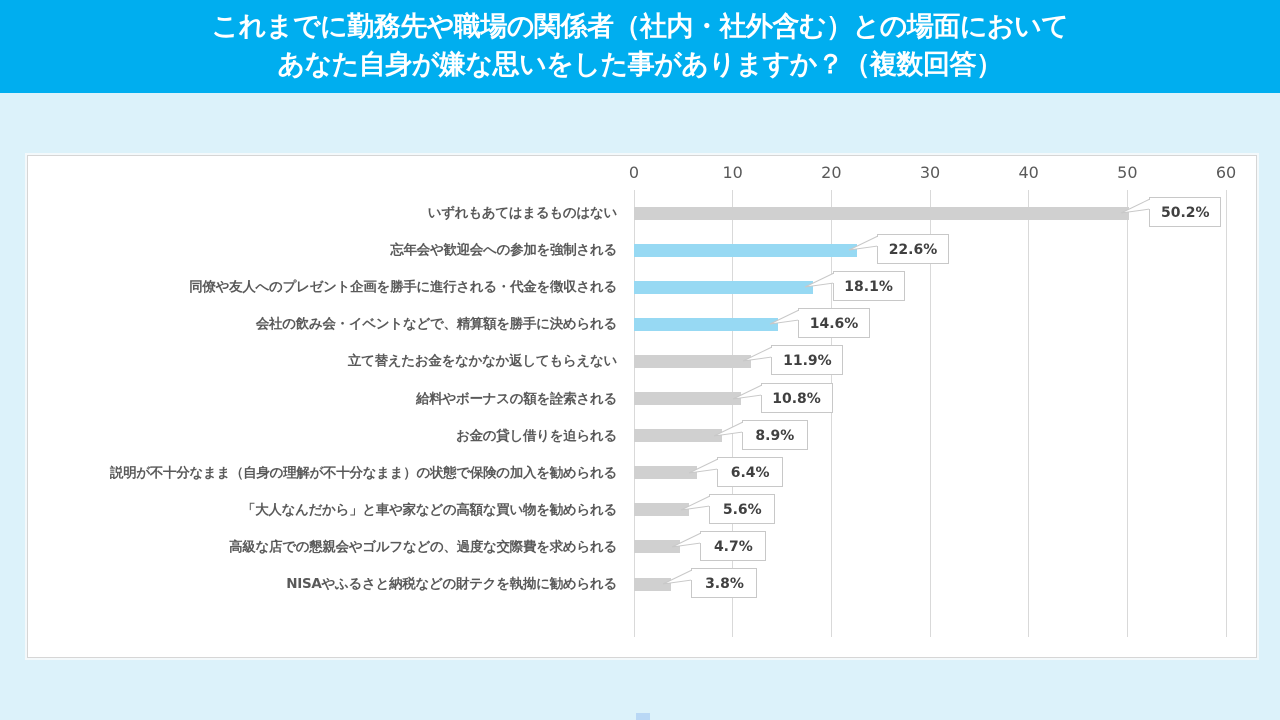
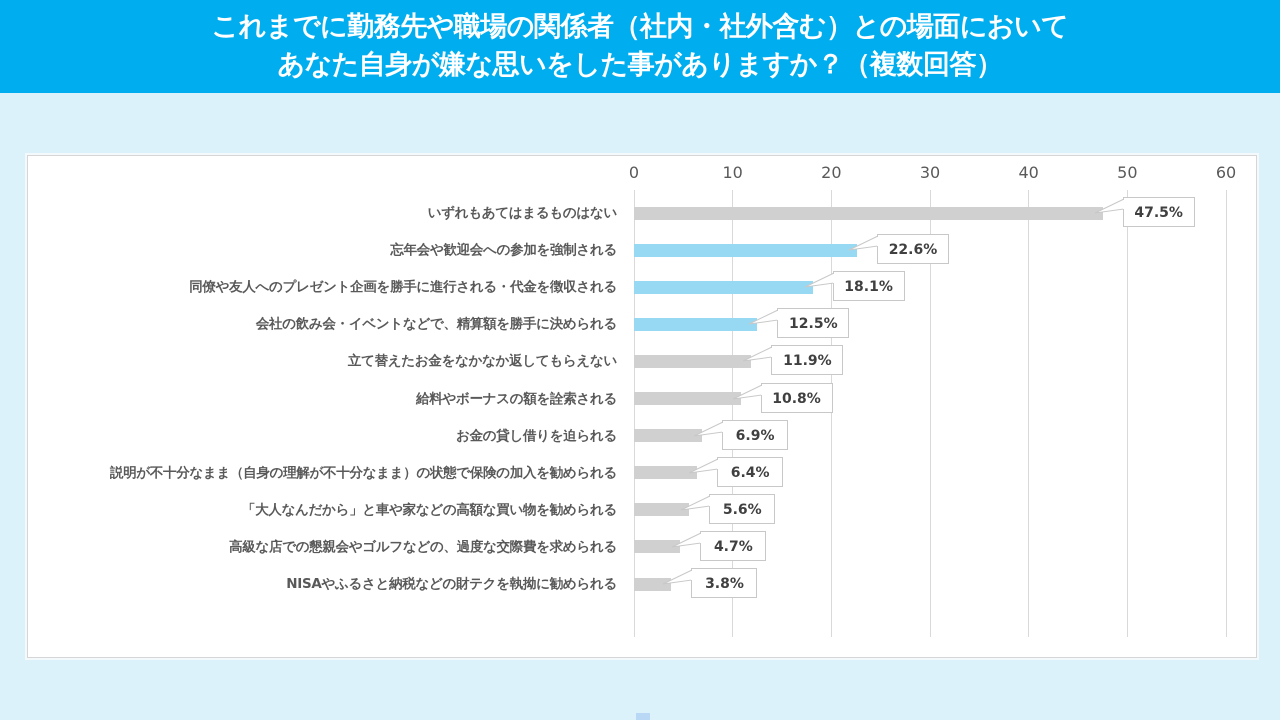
いずれもあてはまるものはない: 50.2% -> 47.5%
会社の飲み会・イベントなどで、精算額を勝手に決められる: 14.6% -> 12.5%
お金の貸し借りを迫られる: 8.9% -> 6.9%
